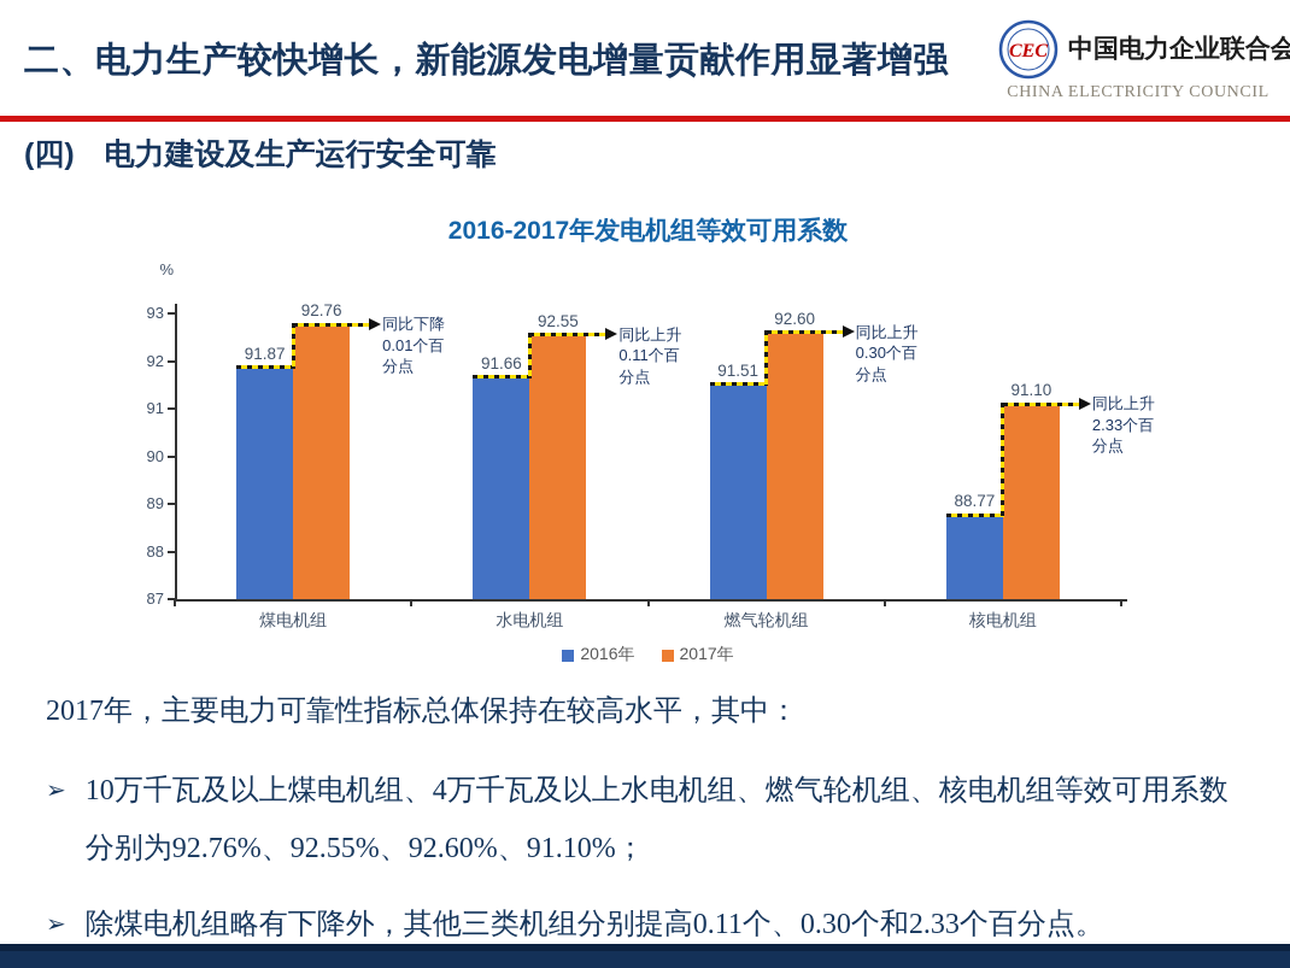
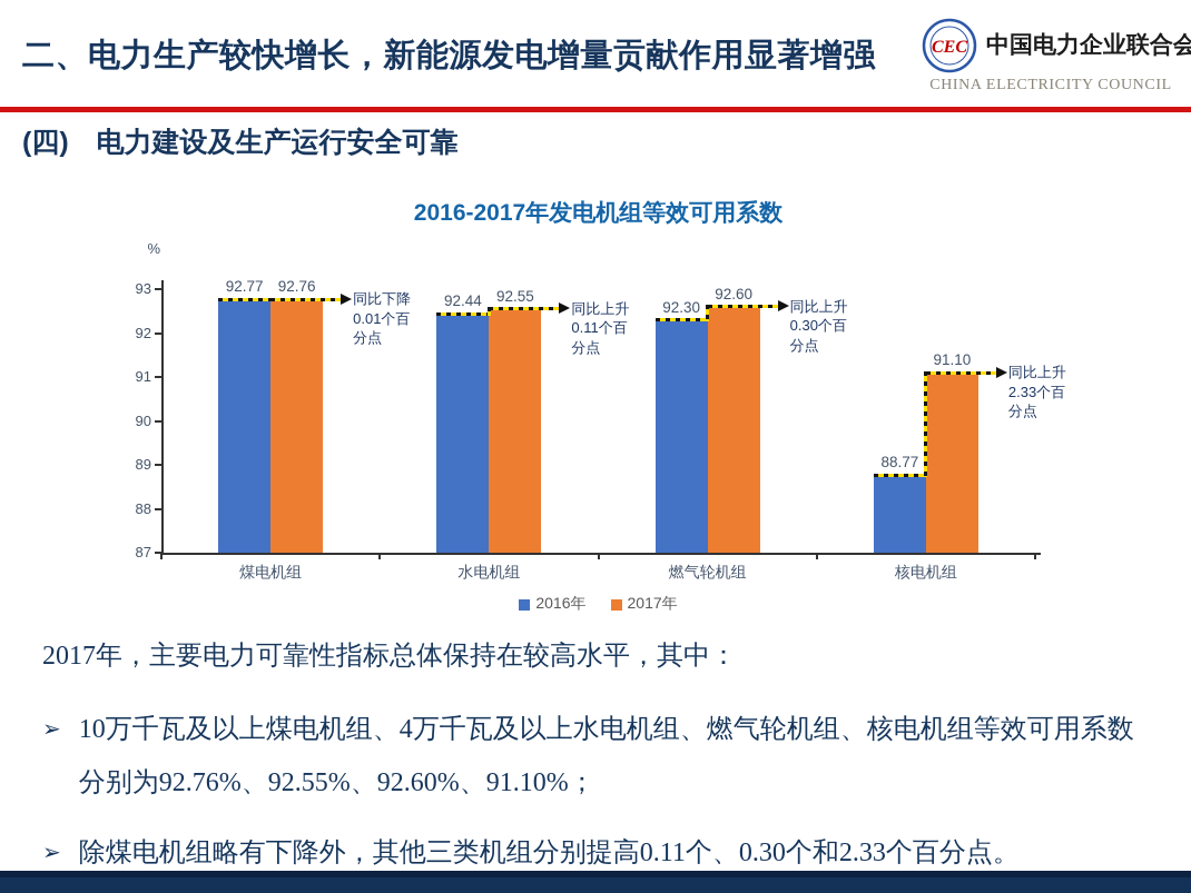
2016年/煤电机组: 91.87 -> 92.77
2016年/水电机组: 91.66 -> 92.44
2016年/燃气轮机组: 91.51 -> 92.30
